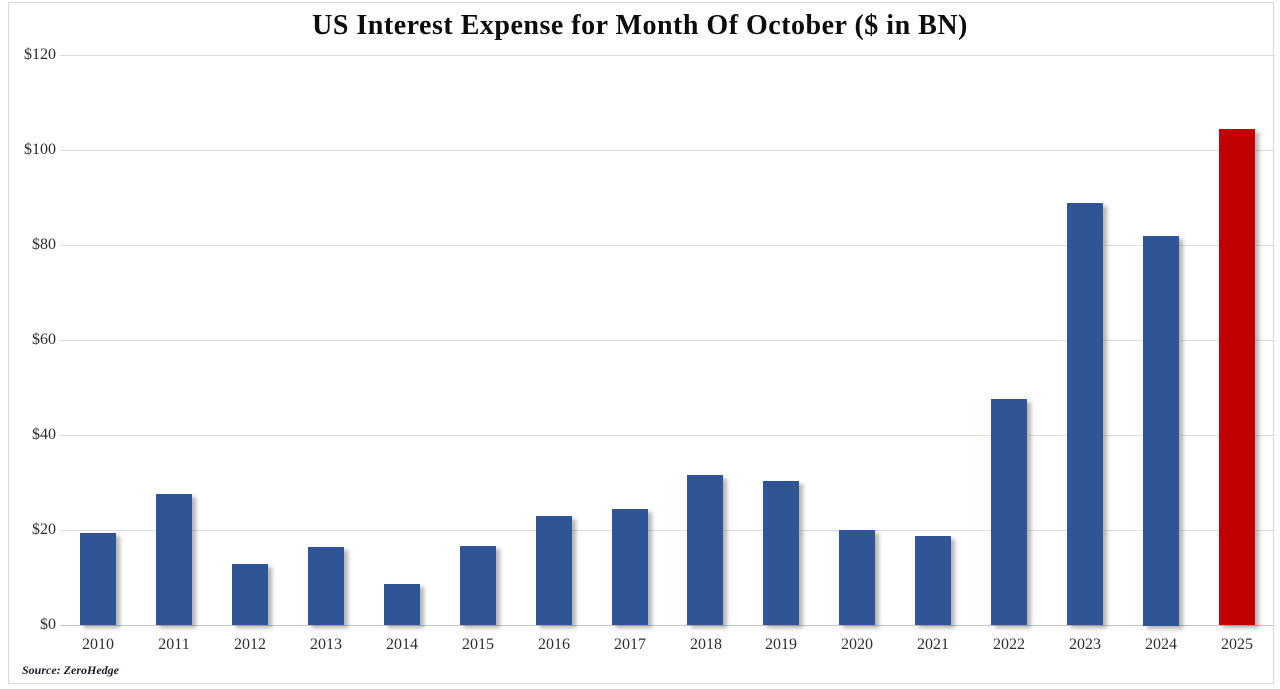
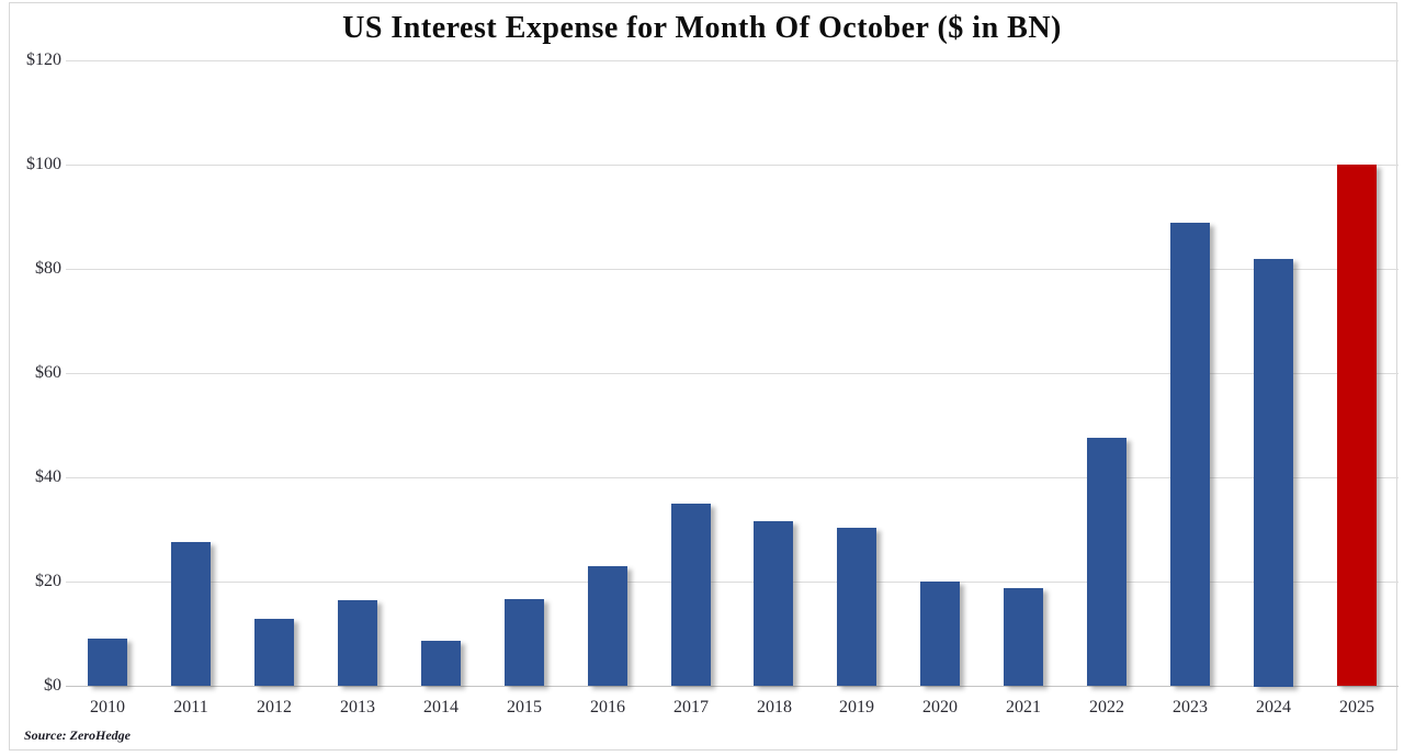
2010: $19 -> $9
2017: $24 -> $35
2025: $104 -> $100
